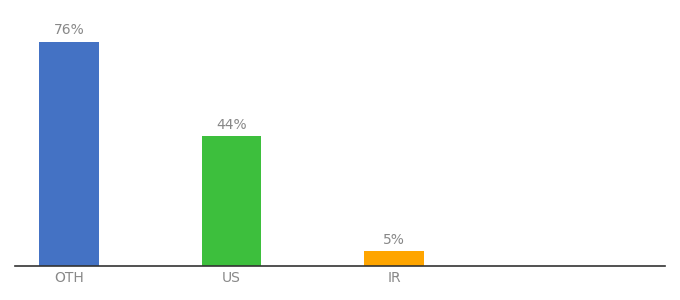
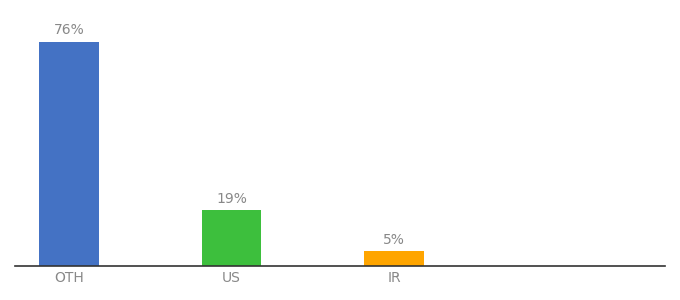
US: 44% -> 19%
